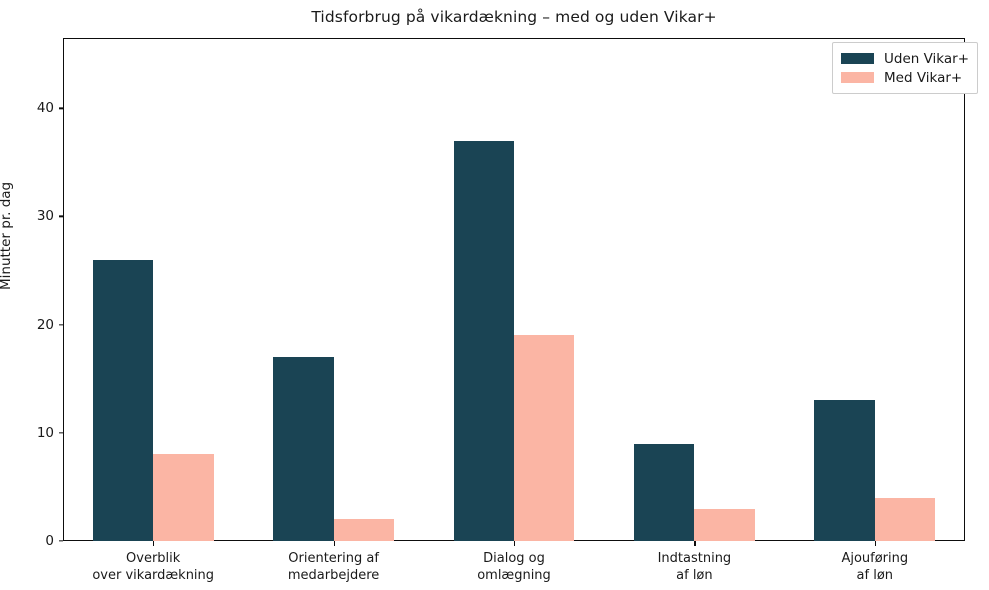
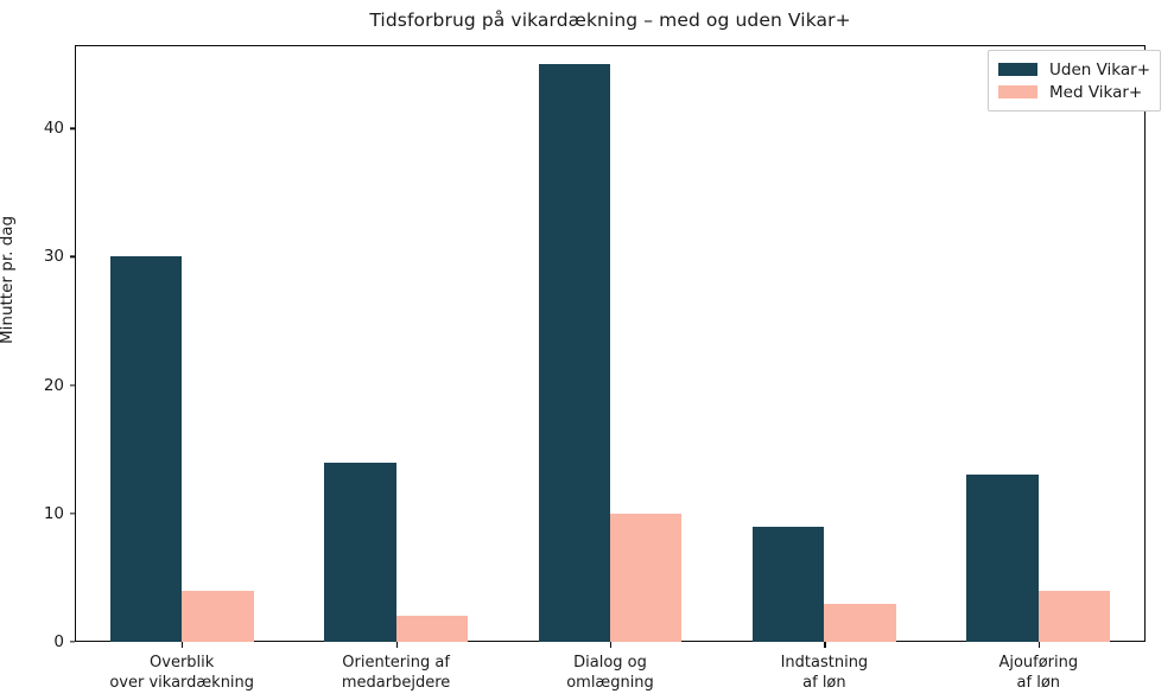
Uden Vikar+/Overblik over vikardækning: 26 -> 30
Med Vikar+/Overblik over vikardækning: 8 -> 4
Uden Vikar+/Orientering af medarbejdere: 17 -> 14
Uden Vikar+/Dialog og omlægning: 37 -> 45
Med Vikar+/Dialog og omlægning: 19 -> 10
